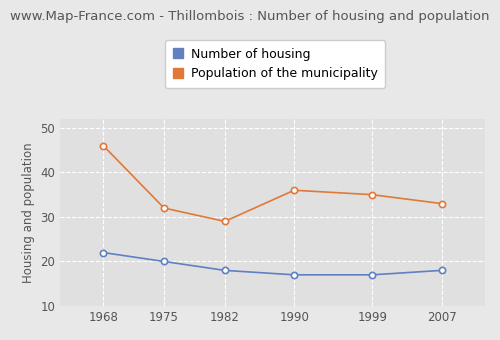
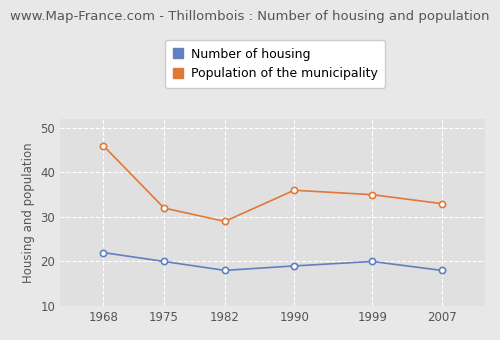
Number of housing/1990: 17 -> 19
Number of housing/1999: 17 -> 20
